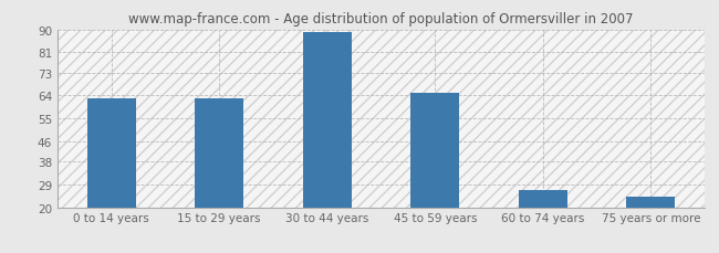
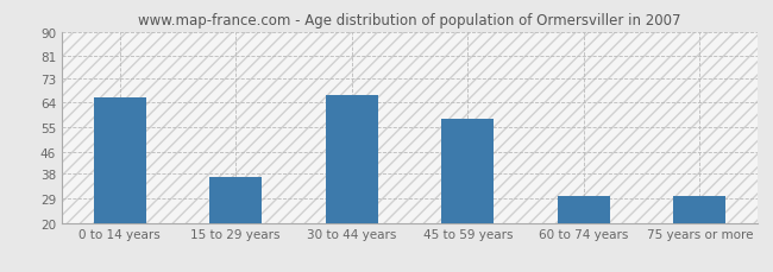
0 to 14 years: 63 -> 66
15 to 29 years: 63 -> 37
30 to 44 years: 89 -> 67
45 to 59 years: 65 -> 58
60 to 74 years: 27 -> 30
75 years or more: 24 -> 30
